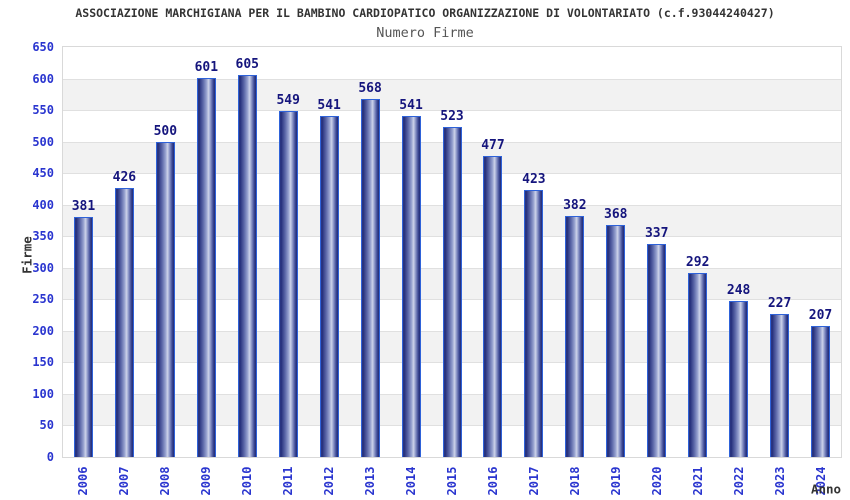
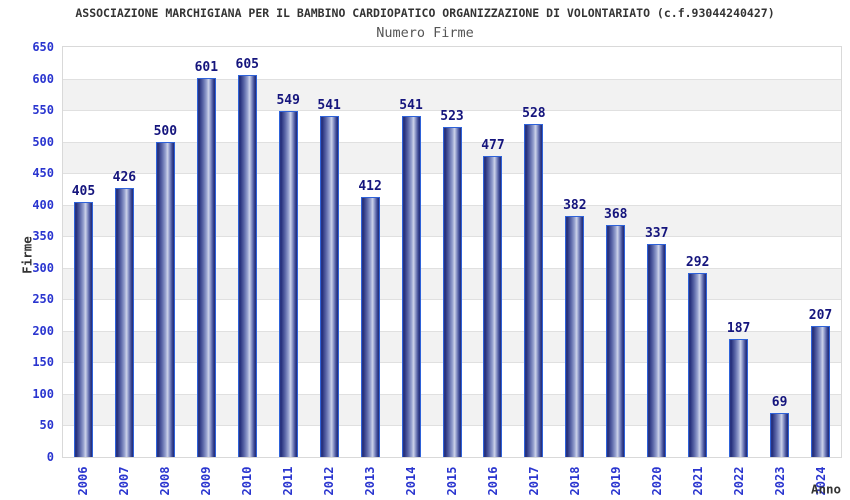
2006: 381 -> 405
2013: 568 -> 412
2017: 423 -> 528
2022: 248 -> 187
2023: 227 -> 69
